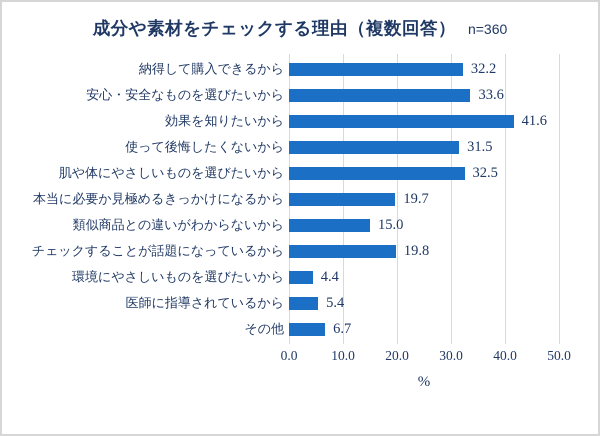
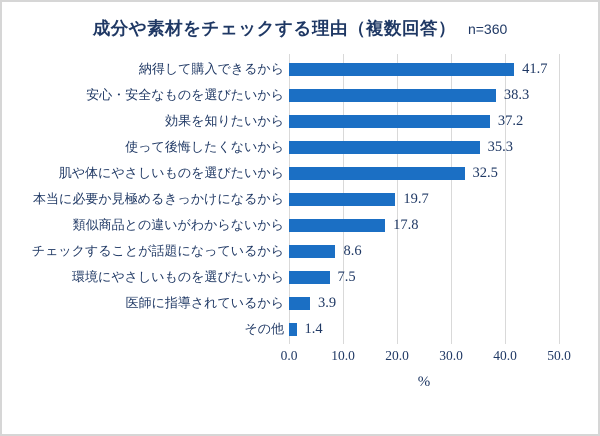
納得して購入できるから: 32.2 -> 41.7
安心・安全なものを選びたいから: 33.6 -> 38.3
効果を知りたいから: 41.6 -> 37.2
使って後悔したくないから: 31.5 -> 35.3
類似商品との違いがわからないから: 15.0 -> 17.8
チェックすることが話題になっているから: 19.8 -> 8.6
環境にやさしいものを選びたいから: 4.4 -> 7.5
医師に指導されているから: 5.4 -> 3.9
その他: 6.7 -> 1.4
